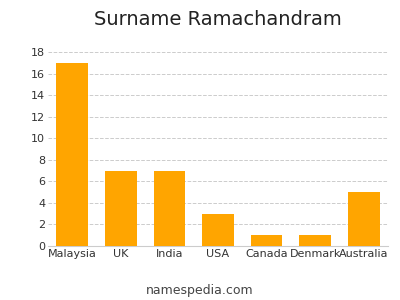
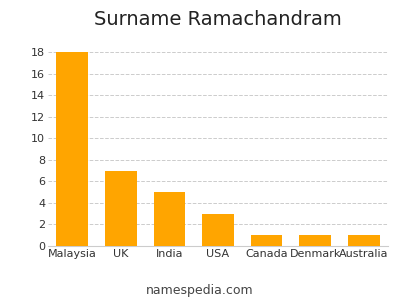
Malaysia: 17 -> 18
India: 7 -> 5
Australia: 5 -> 1
